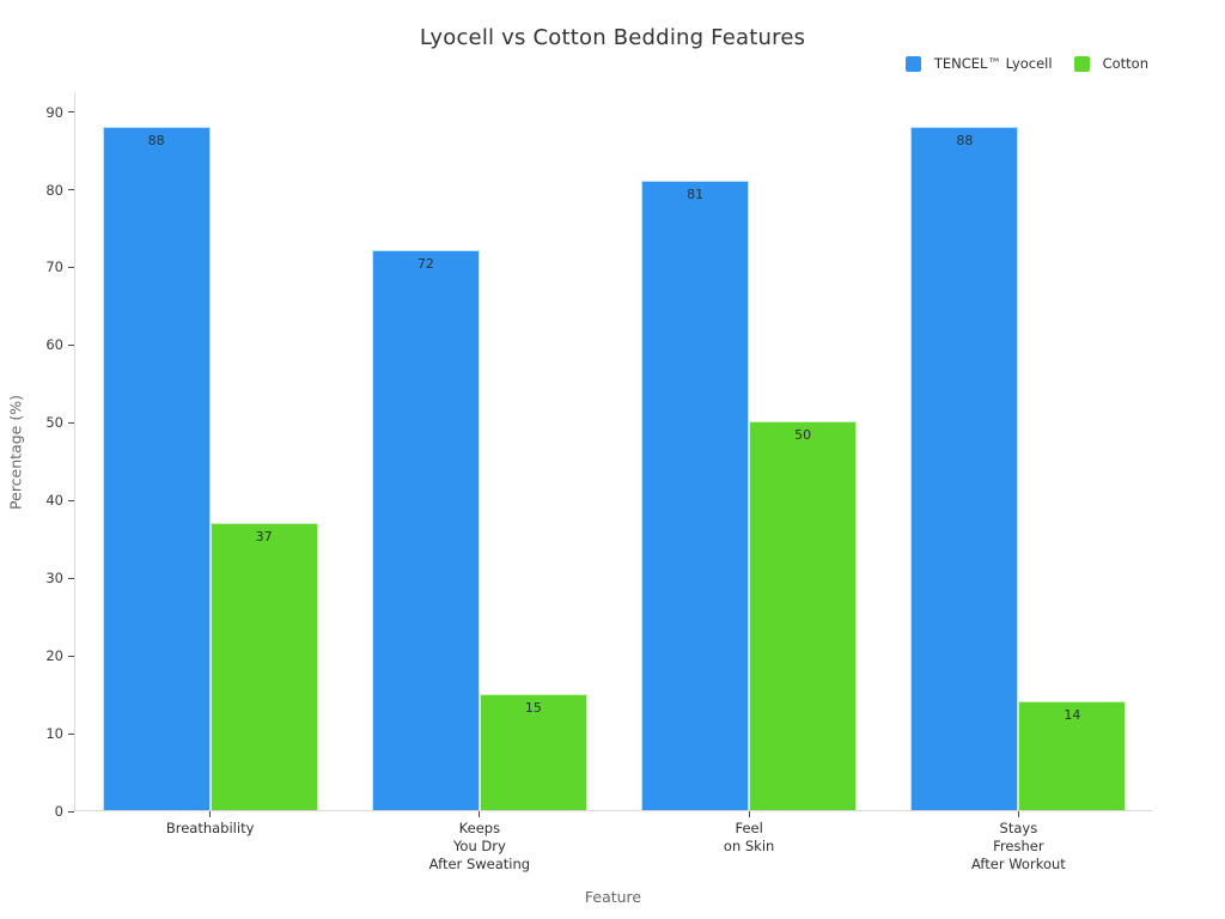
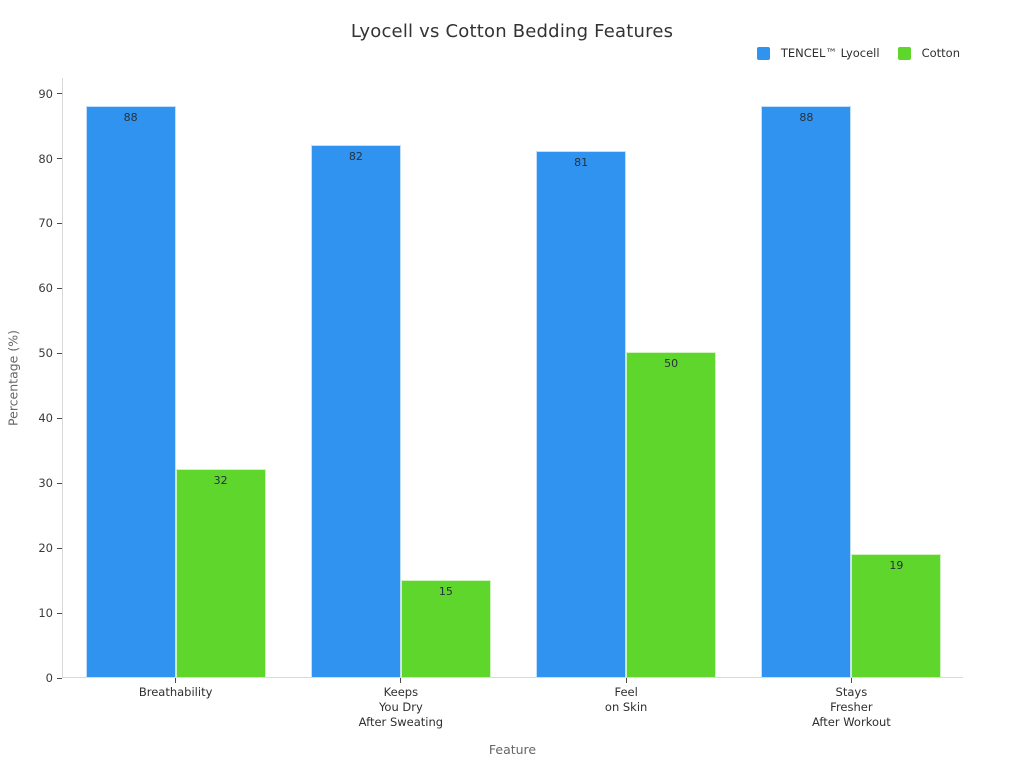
Cotton/Breathability: 37 -> 32
TENCEL™ Lyocell/Keeps You Dry After Sweating: 72 -> 82
Cotton/Stays Fresher After Workout: 14 -> 19
